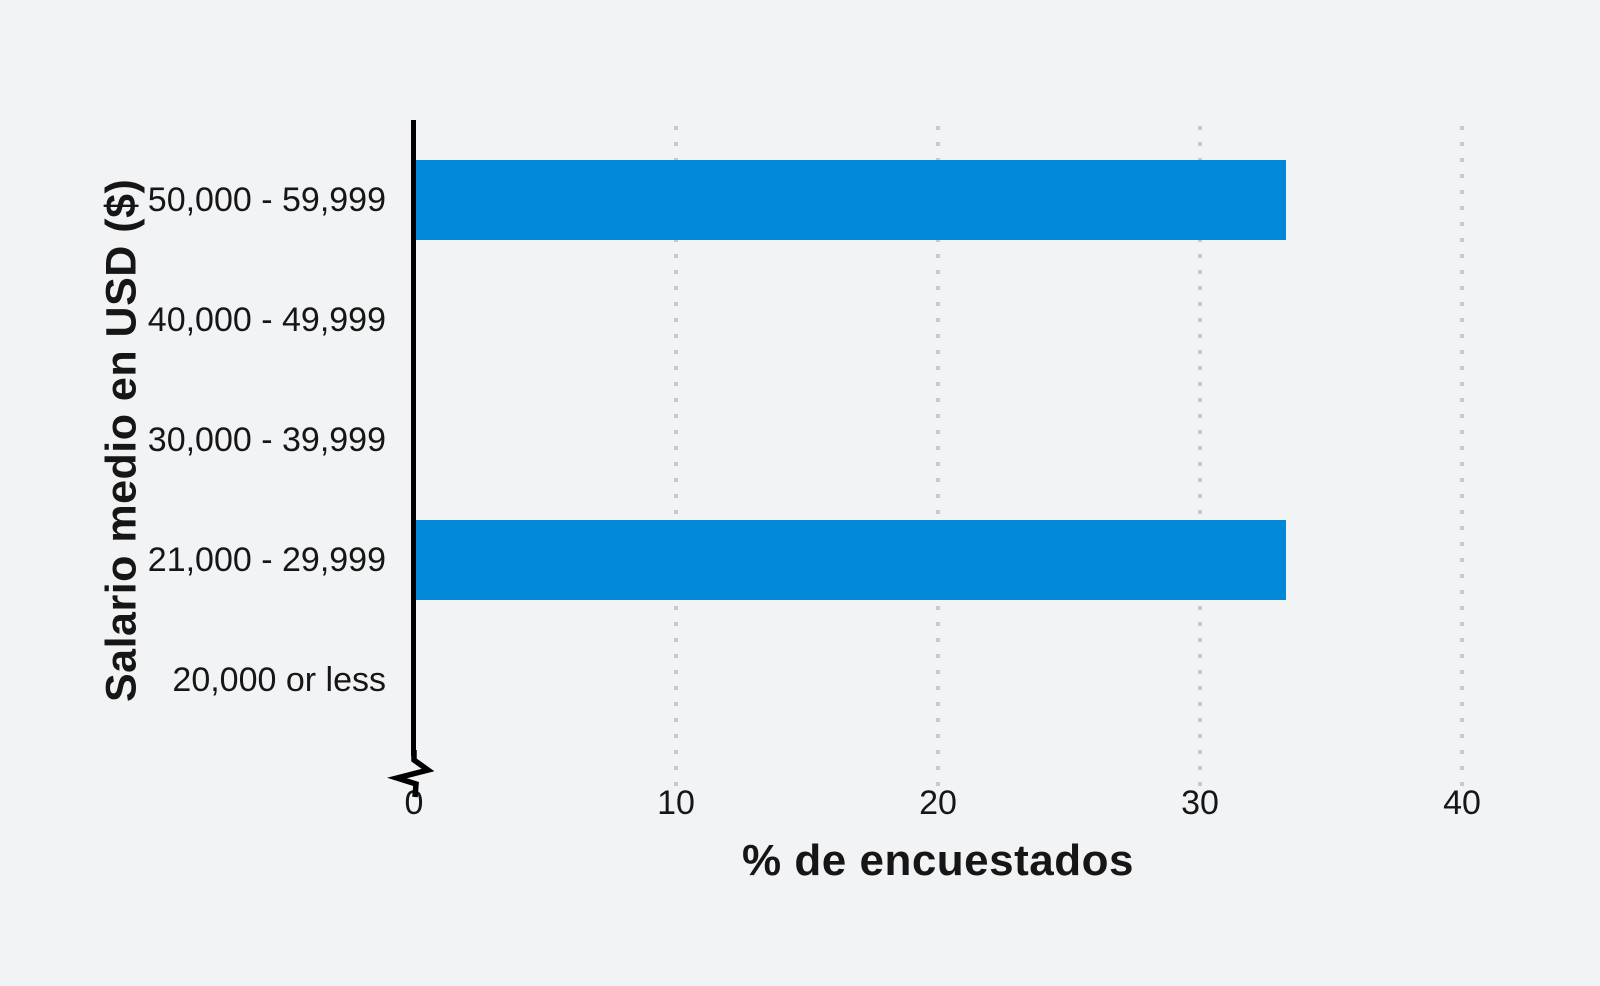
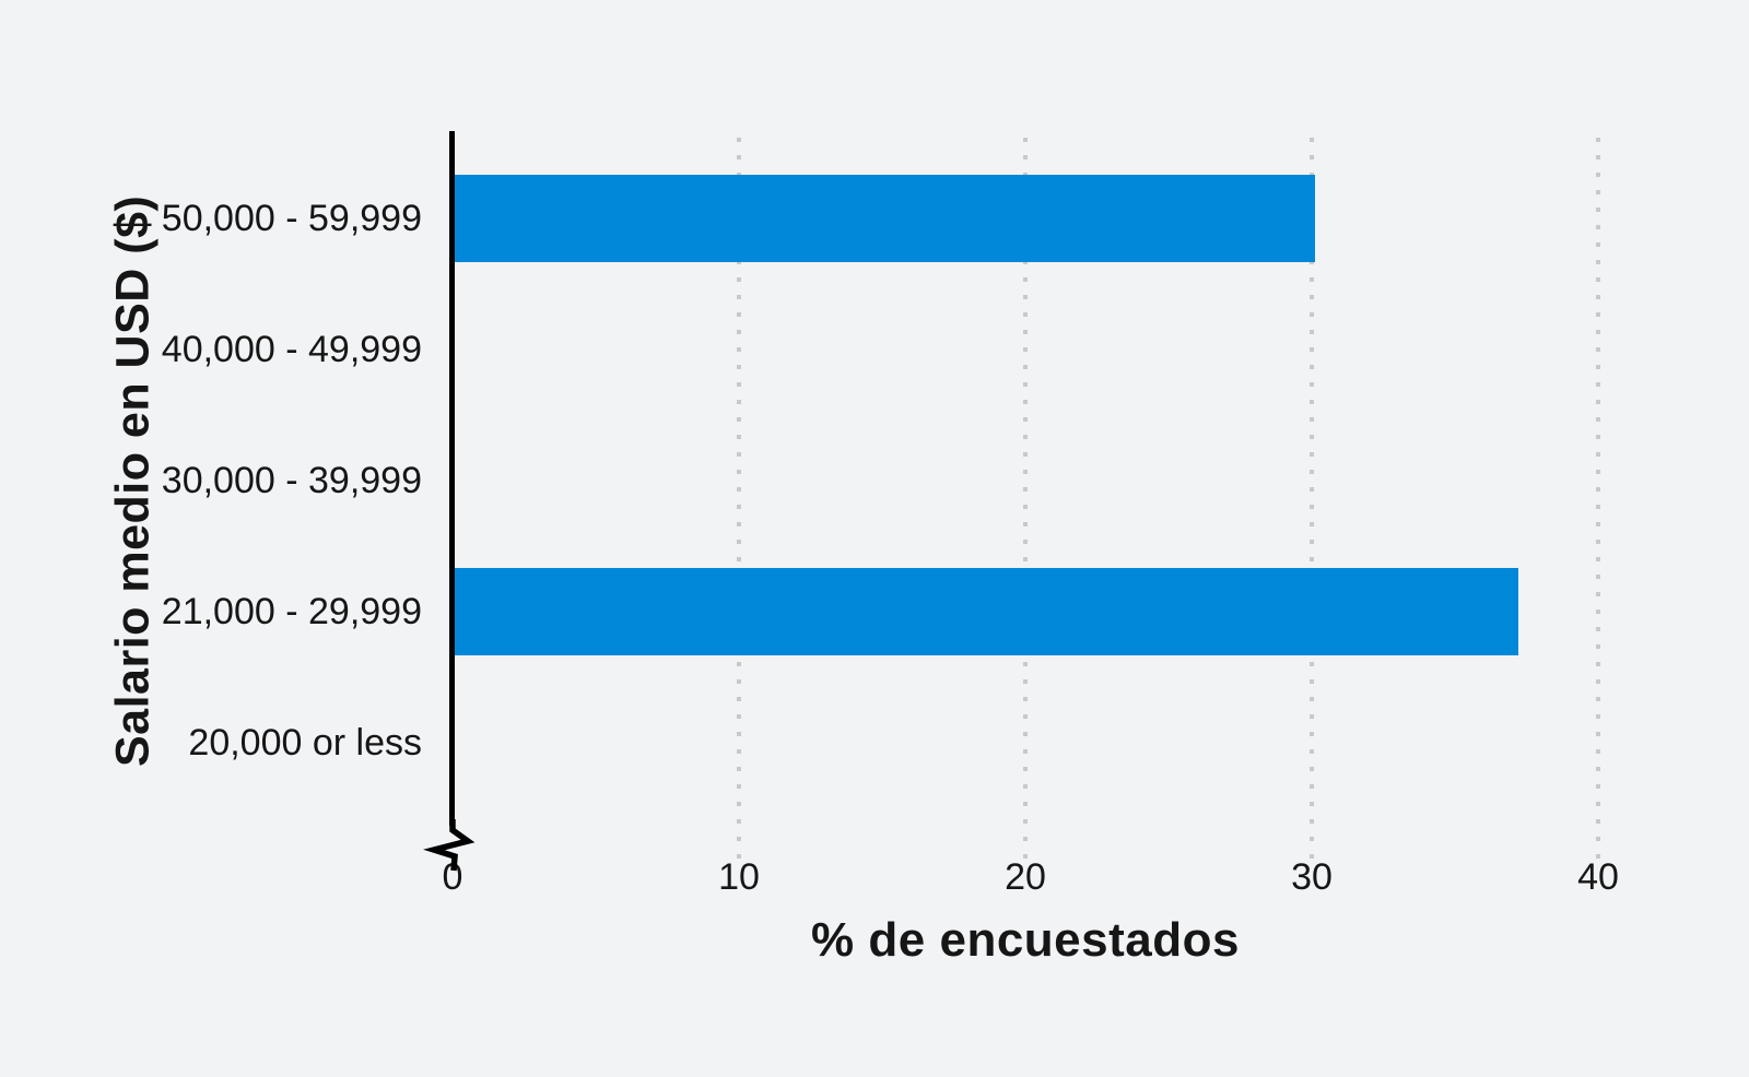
50,000 - 59,999: 33.3 -> 30.1
21,000 - 29,999: 33.3 -> 37.2
